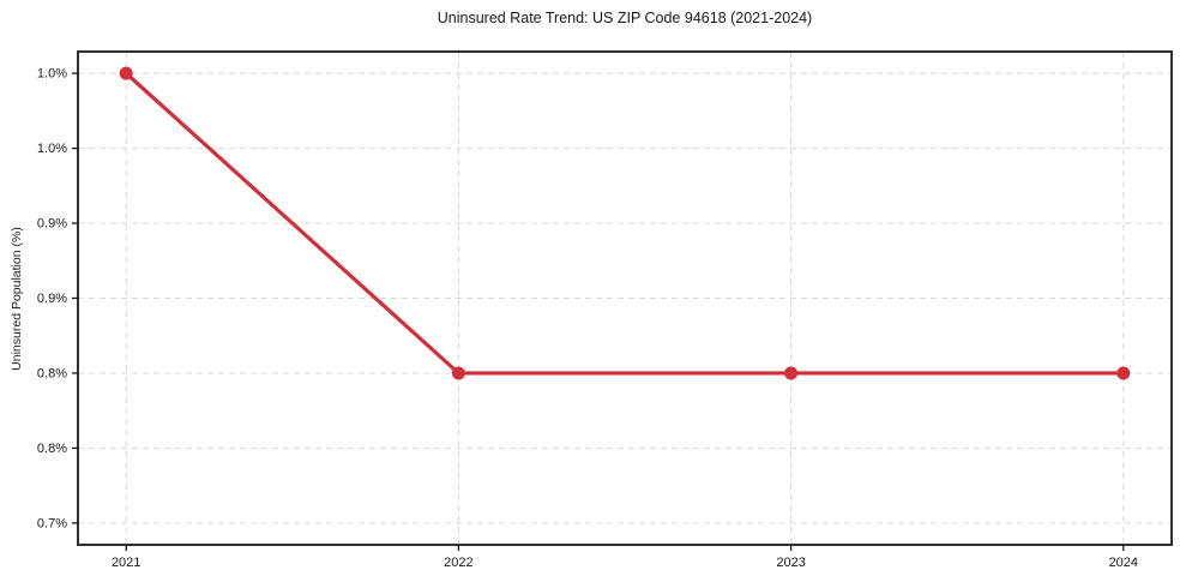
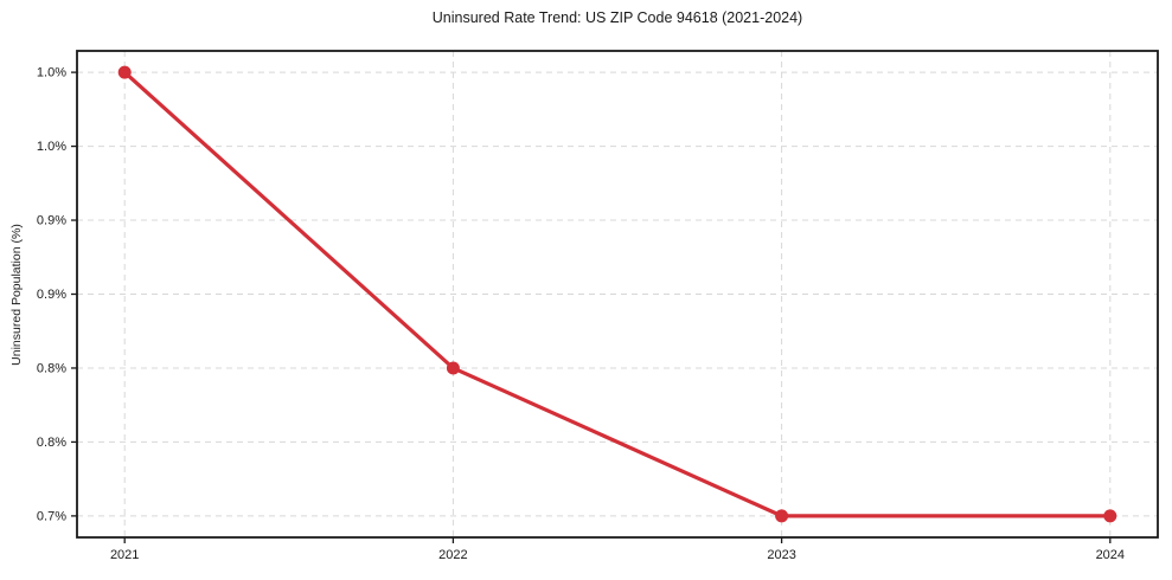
2023: 0.8% -> 0.7%
2024: 0.8% -> 0.7%
